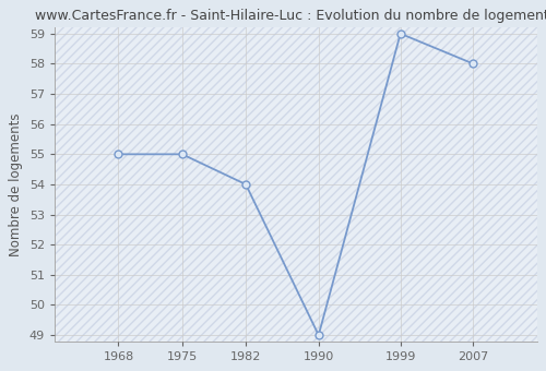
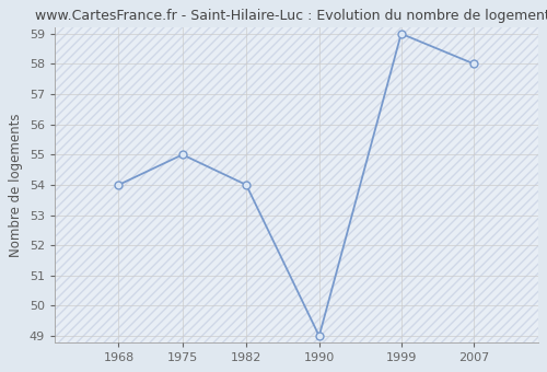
1968: 55 -> 54
